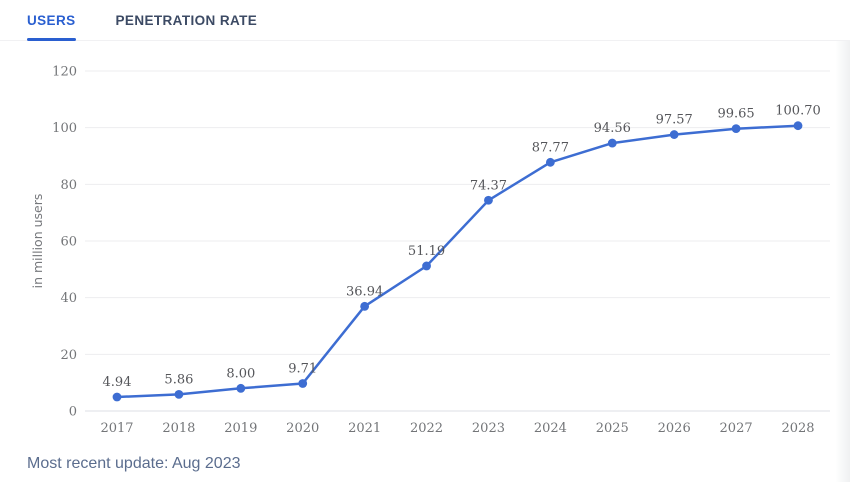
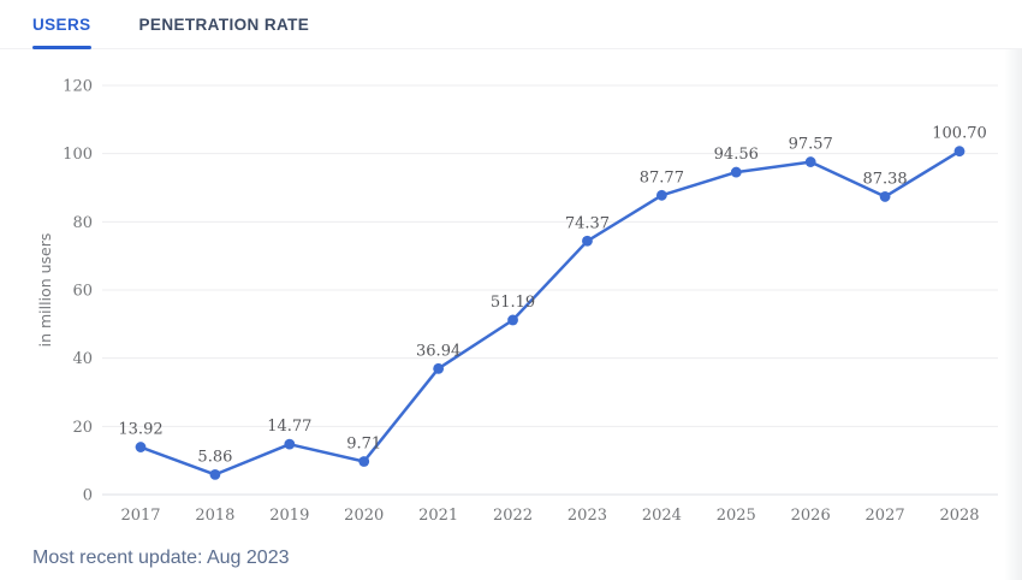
2017: 4.94 -> 13.92
2019: 8.00 -> 14.77
2027: 99.65 -> 87.38
